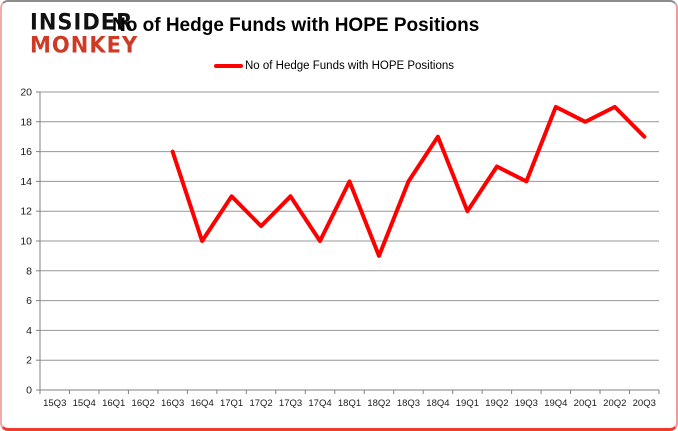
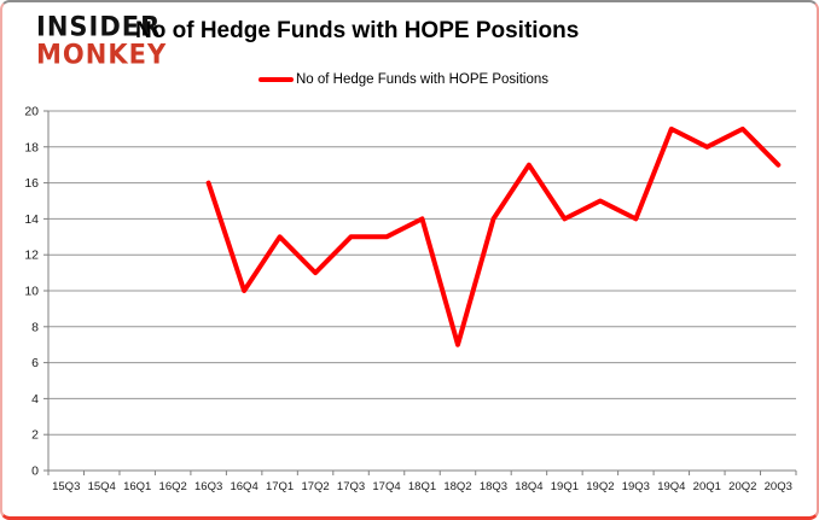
17Q4: 10 -> 13
18Q2: 9 -> 7
19Q1: 12 -> 14
